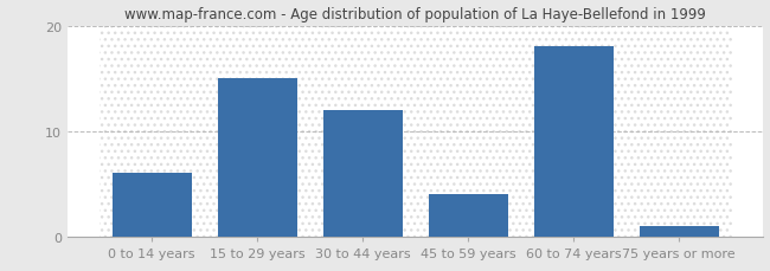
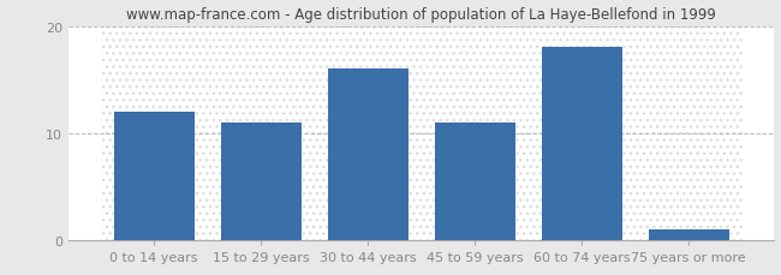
0 to 14 years: 6 -> 12
15 to 29 years: 15 -> 11
30 to 44 years: 12 -> 16
45 to 59 years: 4 -> 11
